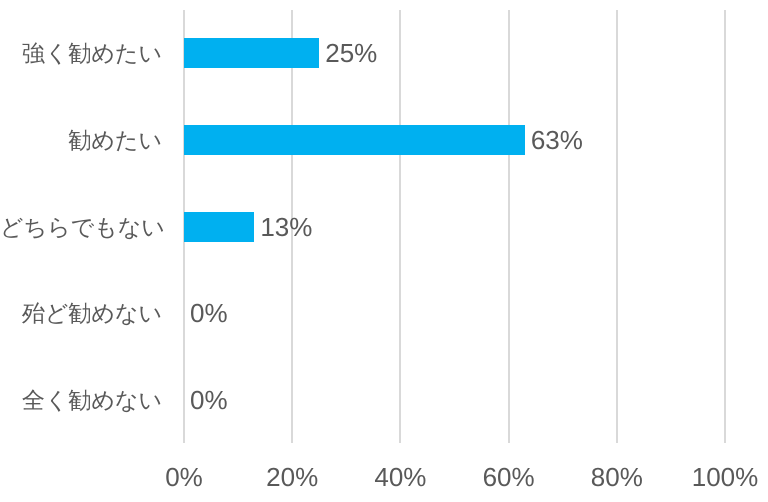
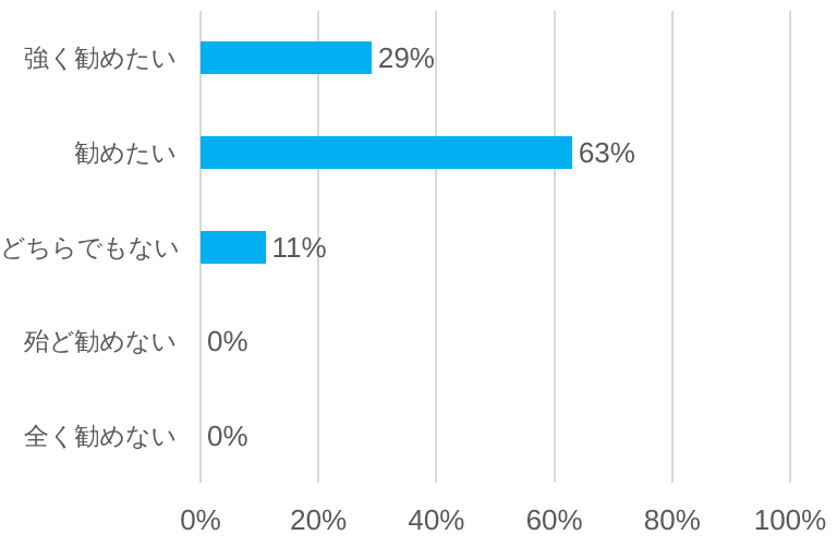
強く勧めたい: 25% -> 29%
どちらでもない: 13% -> 11%
